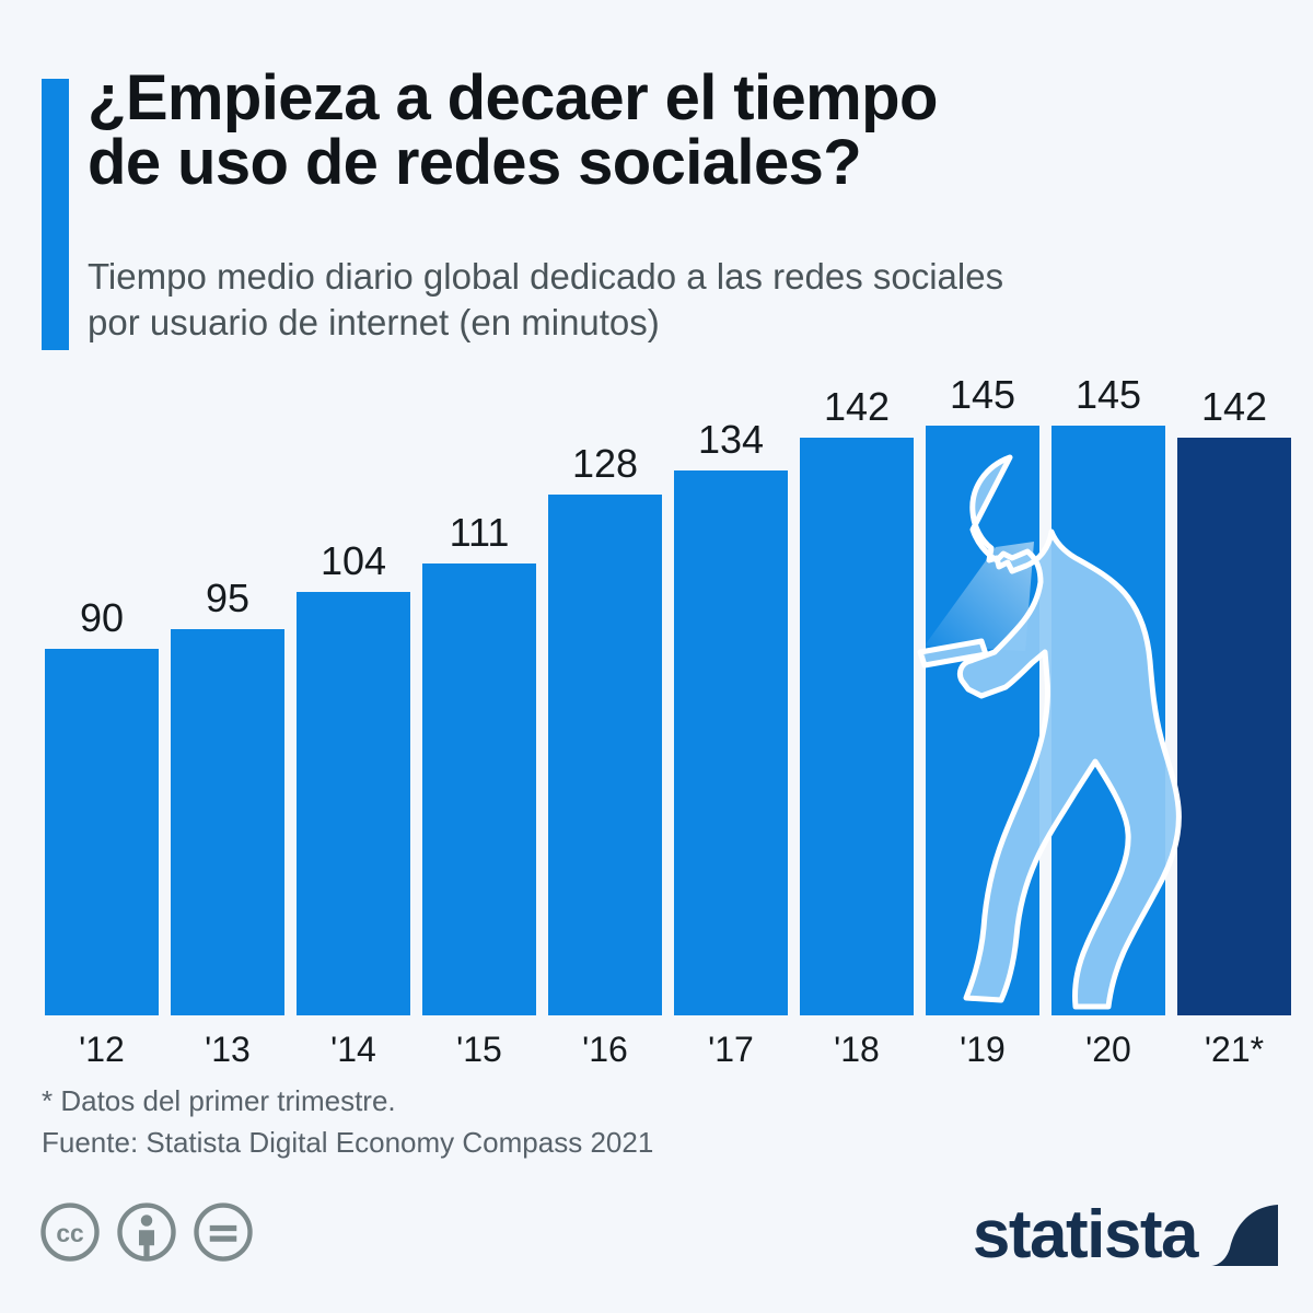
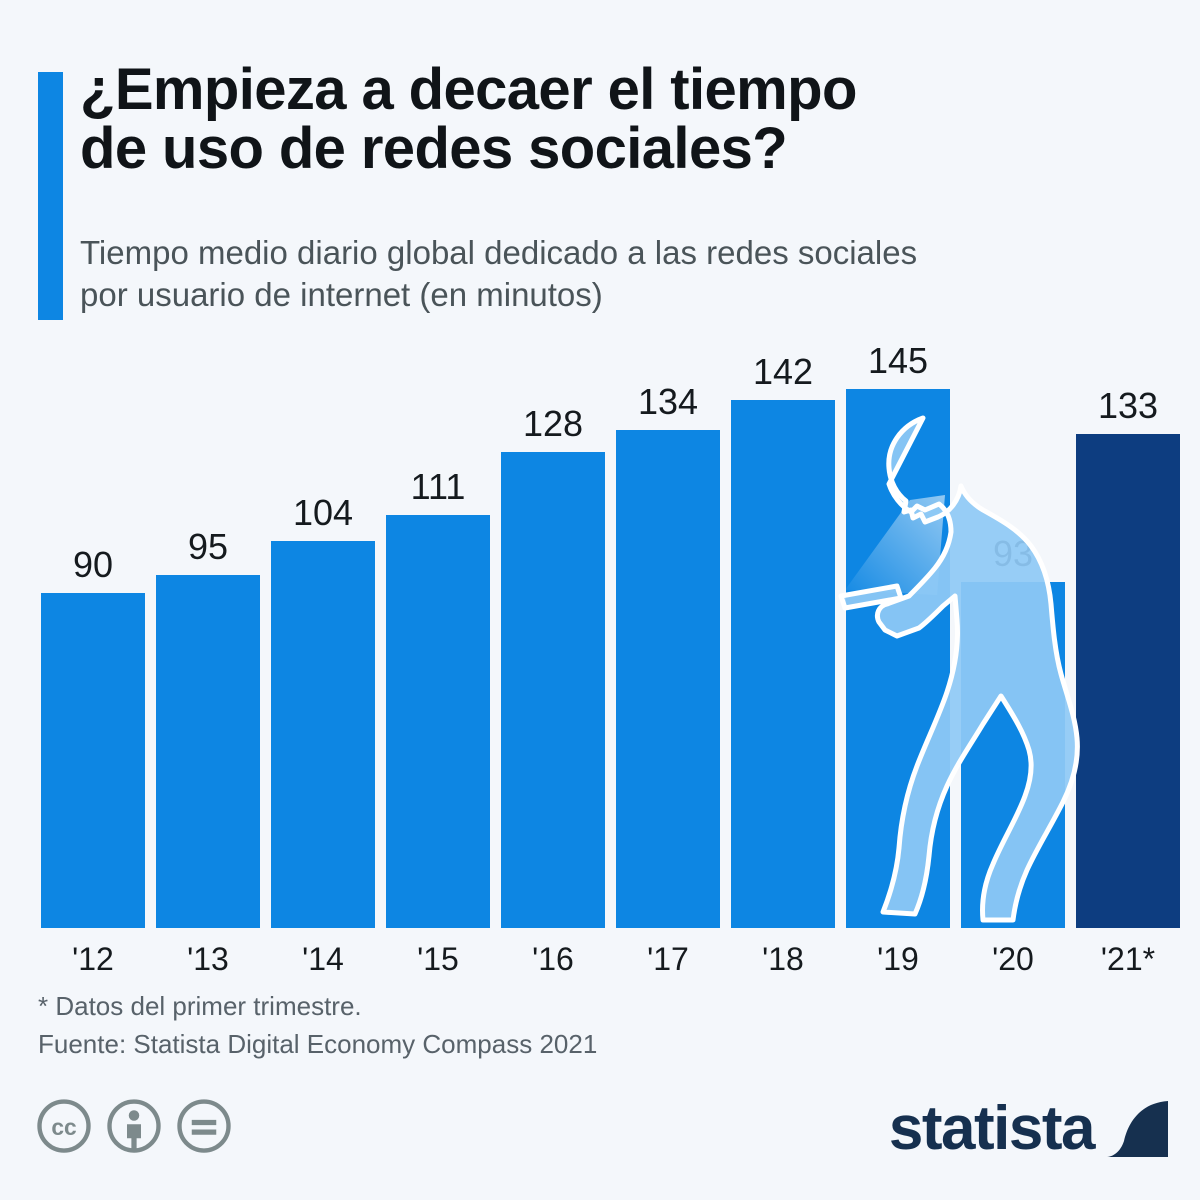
'20: 145 -> 93
'21*: 142 -> 133
